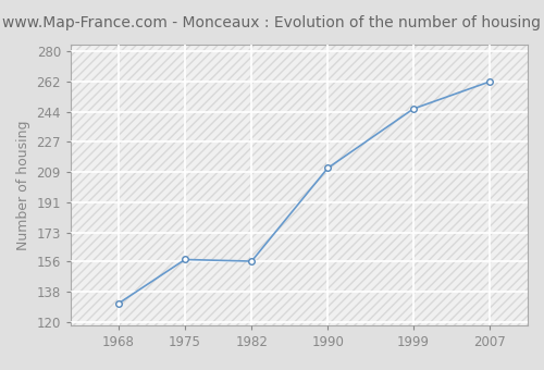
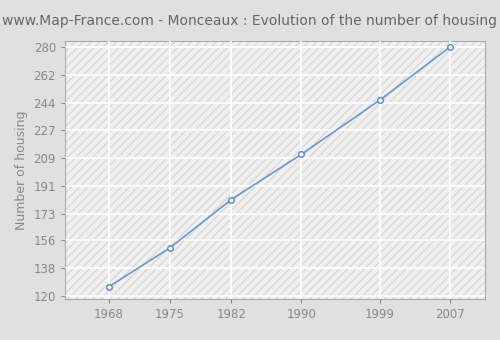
1968: 131 -> 126
1975: 157 -> 151
1982: 156 -> 182
2007: 262 -> 280
